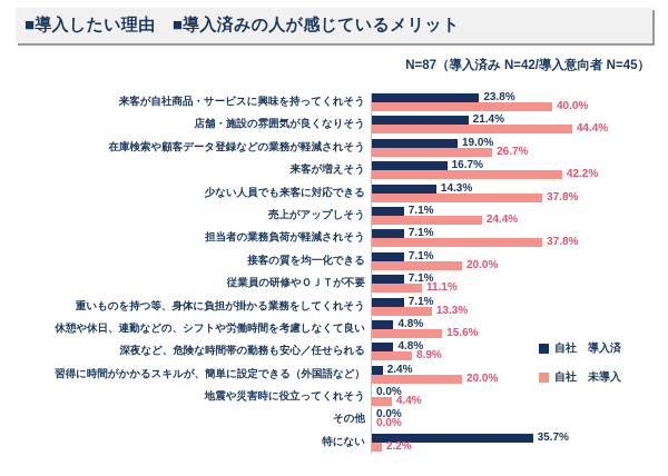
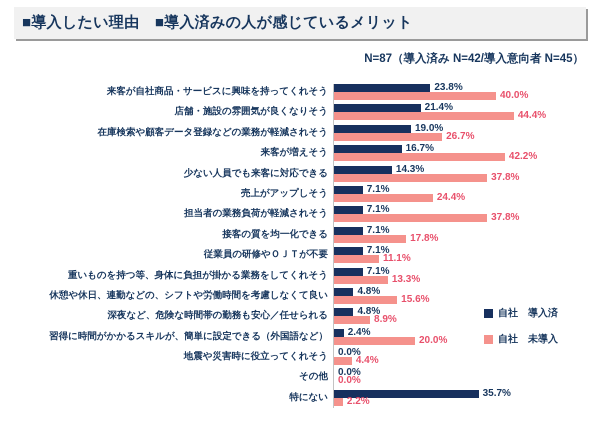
自社 未導入/接客の質を均一化できる: 20.0% -> 17.8%
